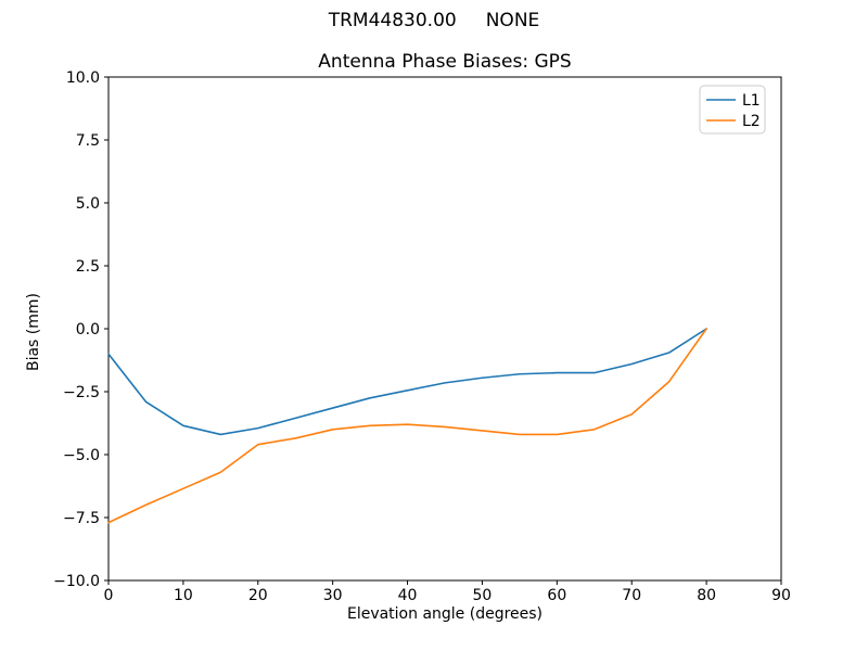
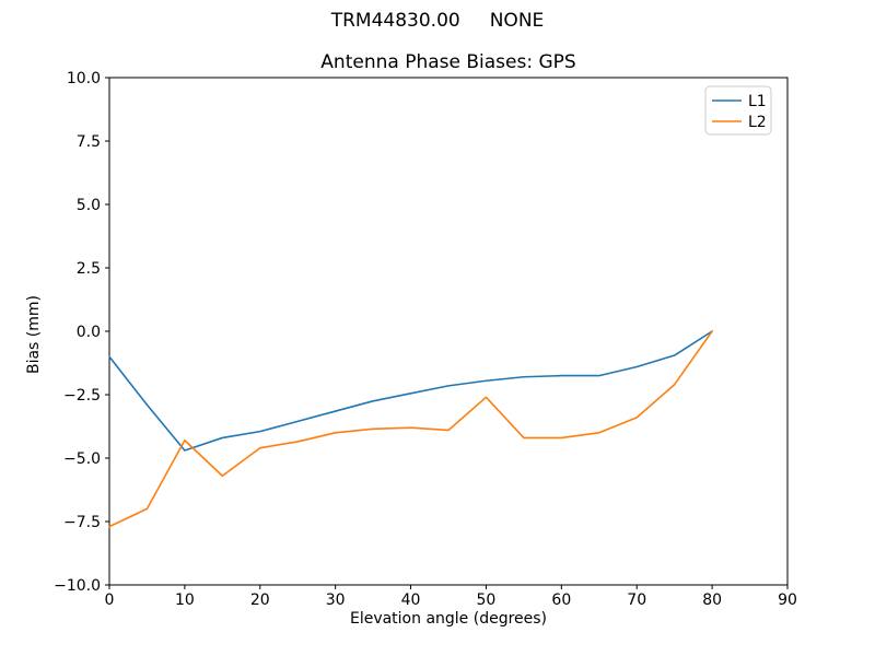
L1/10: -3.9 -> -4.7
L2/10: -6.3 -> -4.3
L2/50: -4.0 -> -2.6
